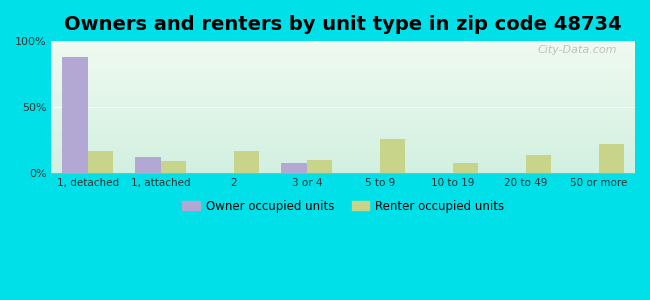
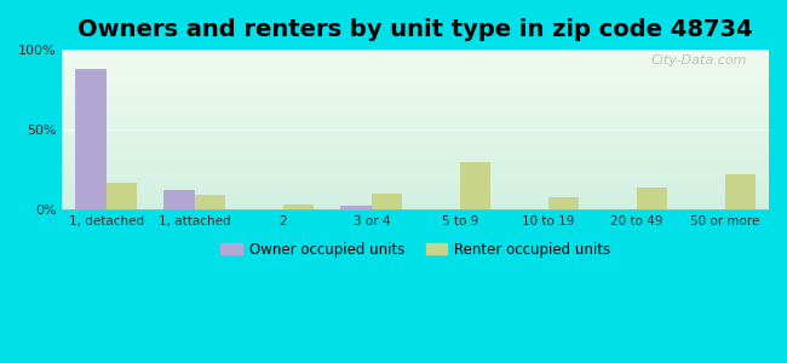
Renter occupied units/2: 17% -> 3%
Owner occupied units/3 or 4: 8% -> 2%
Renter occupied units/5 to 9: 26% -> 30%
